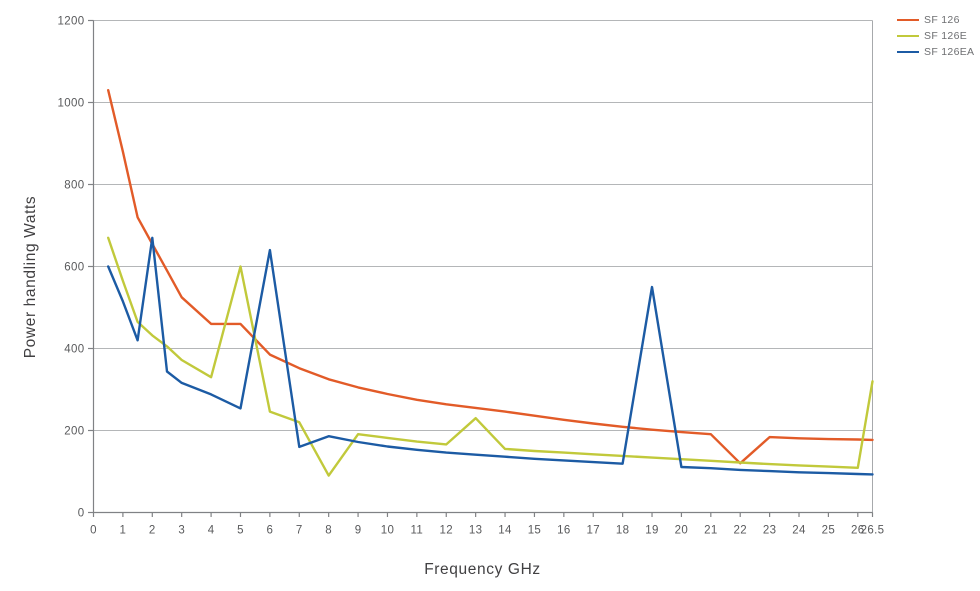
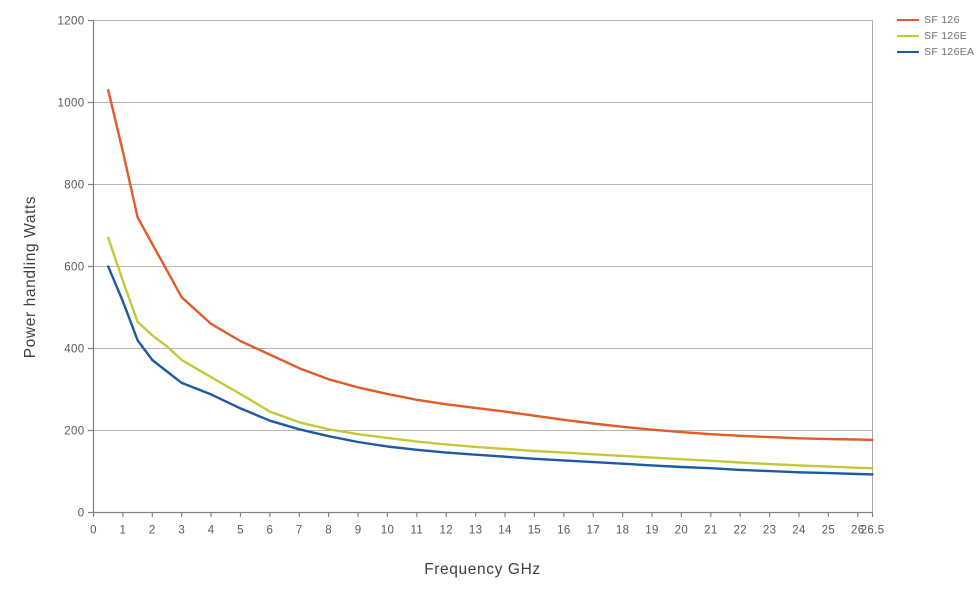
SF 126EA/2: 670 -> 370
SF 126/5: 460 -> 420
SF 126E/5: 600 -> 290
SF 126EA/6: 640 -> 220
SF 126EA/7: 160 -> 200
SF 126E/8: 90 -> 200
SF 126E/13: 230 -> 160
SF 126EA/19: 550 -> 120
SF 126/22: 120 -> 190
SF 126E/26.5: 320 -> 110
